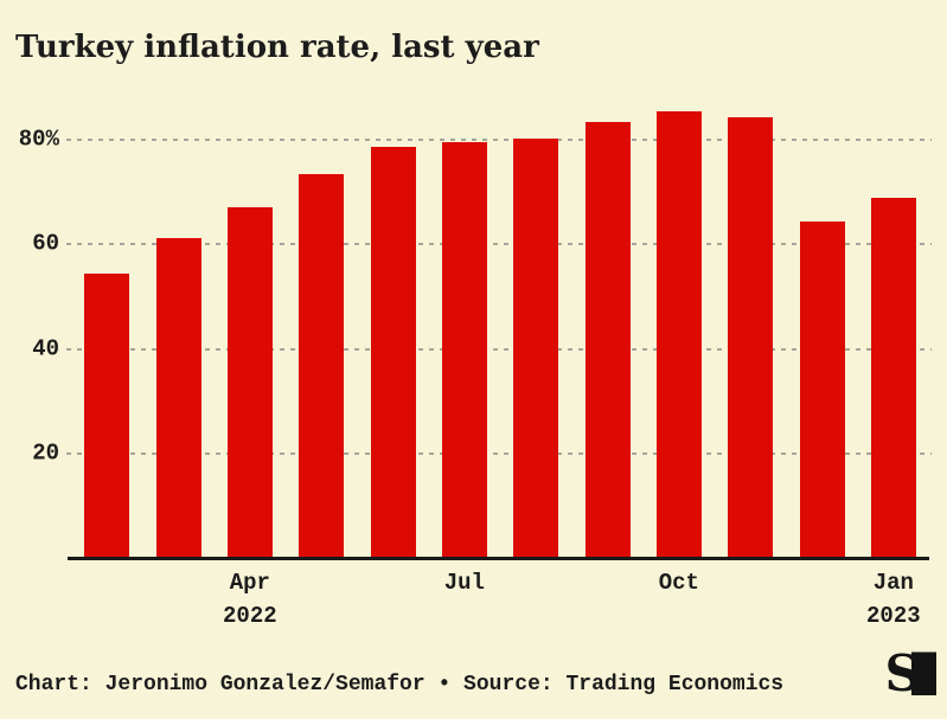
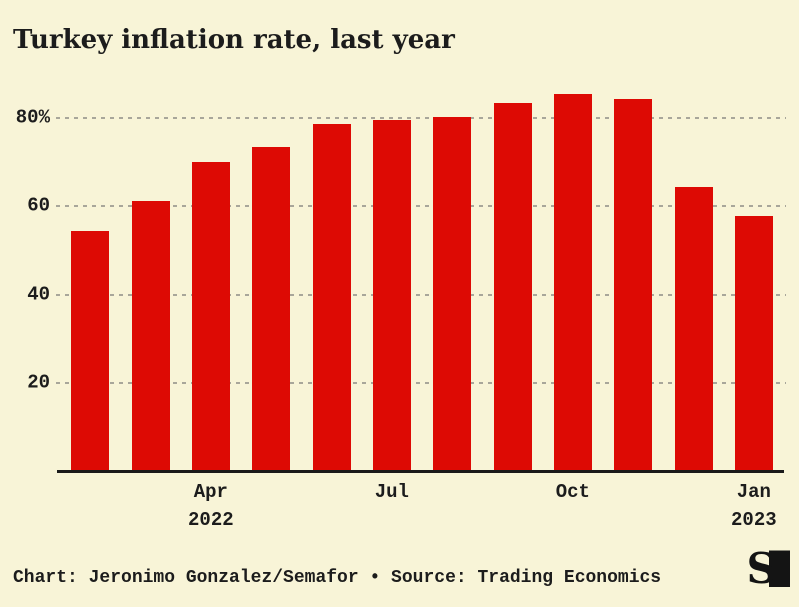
Apr 2022: 67% -> 70%
Jan 2023: 69% -> 58%
